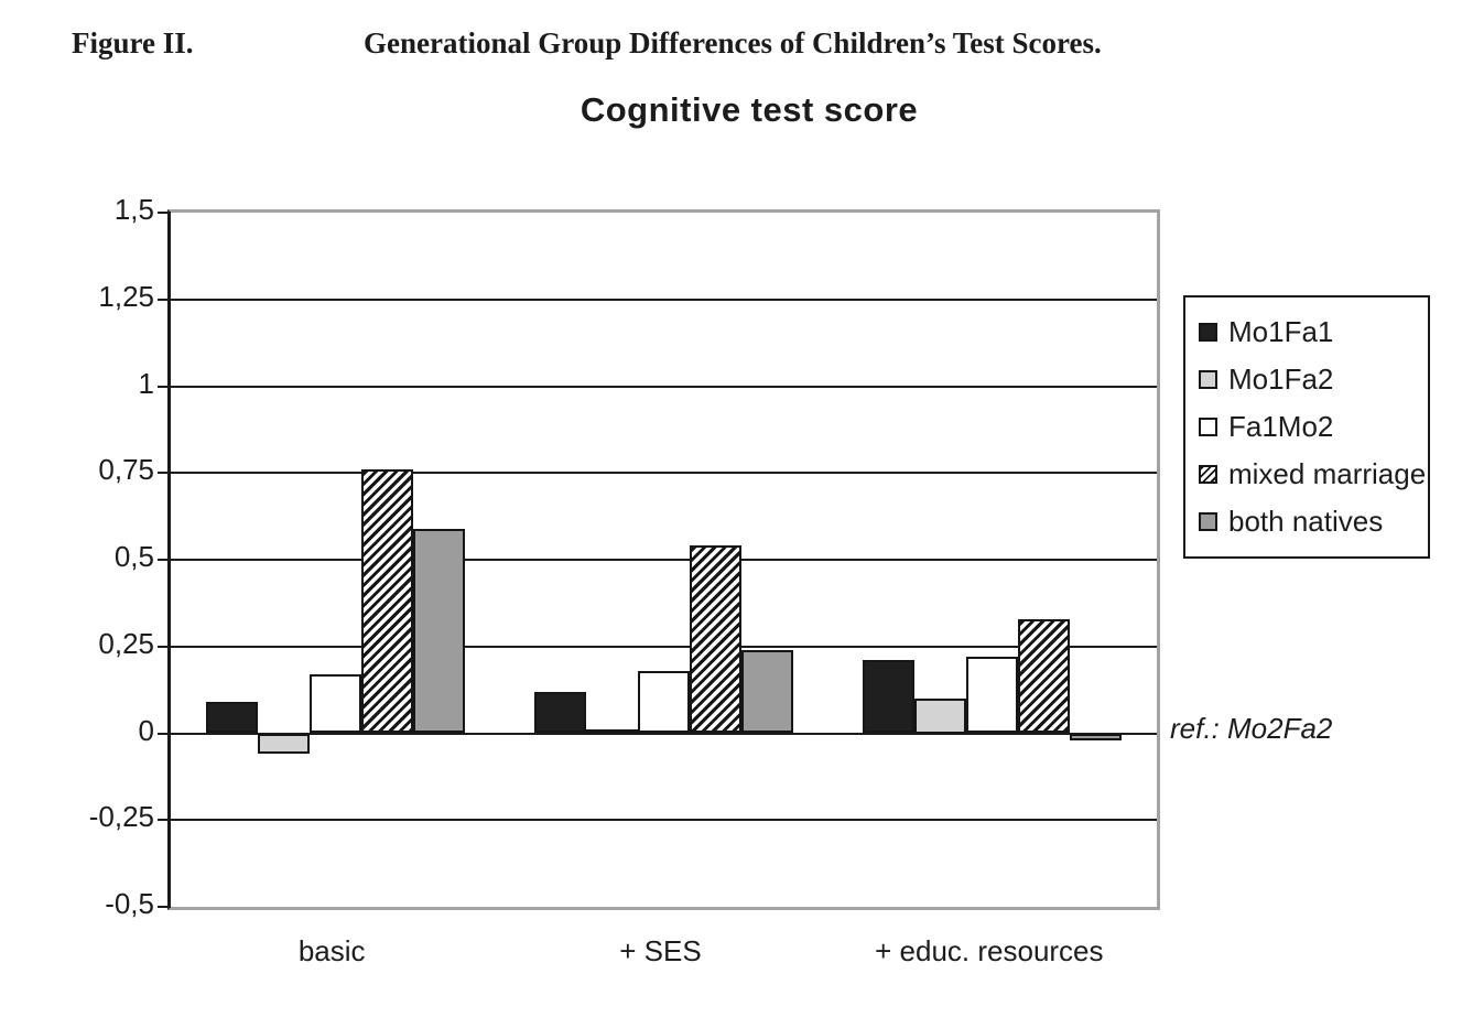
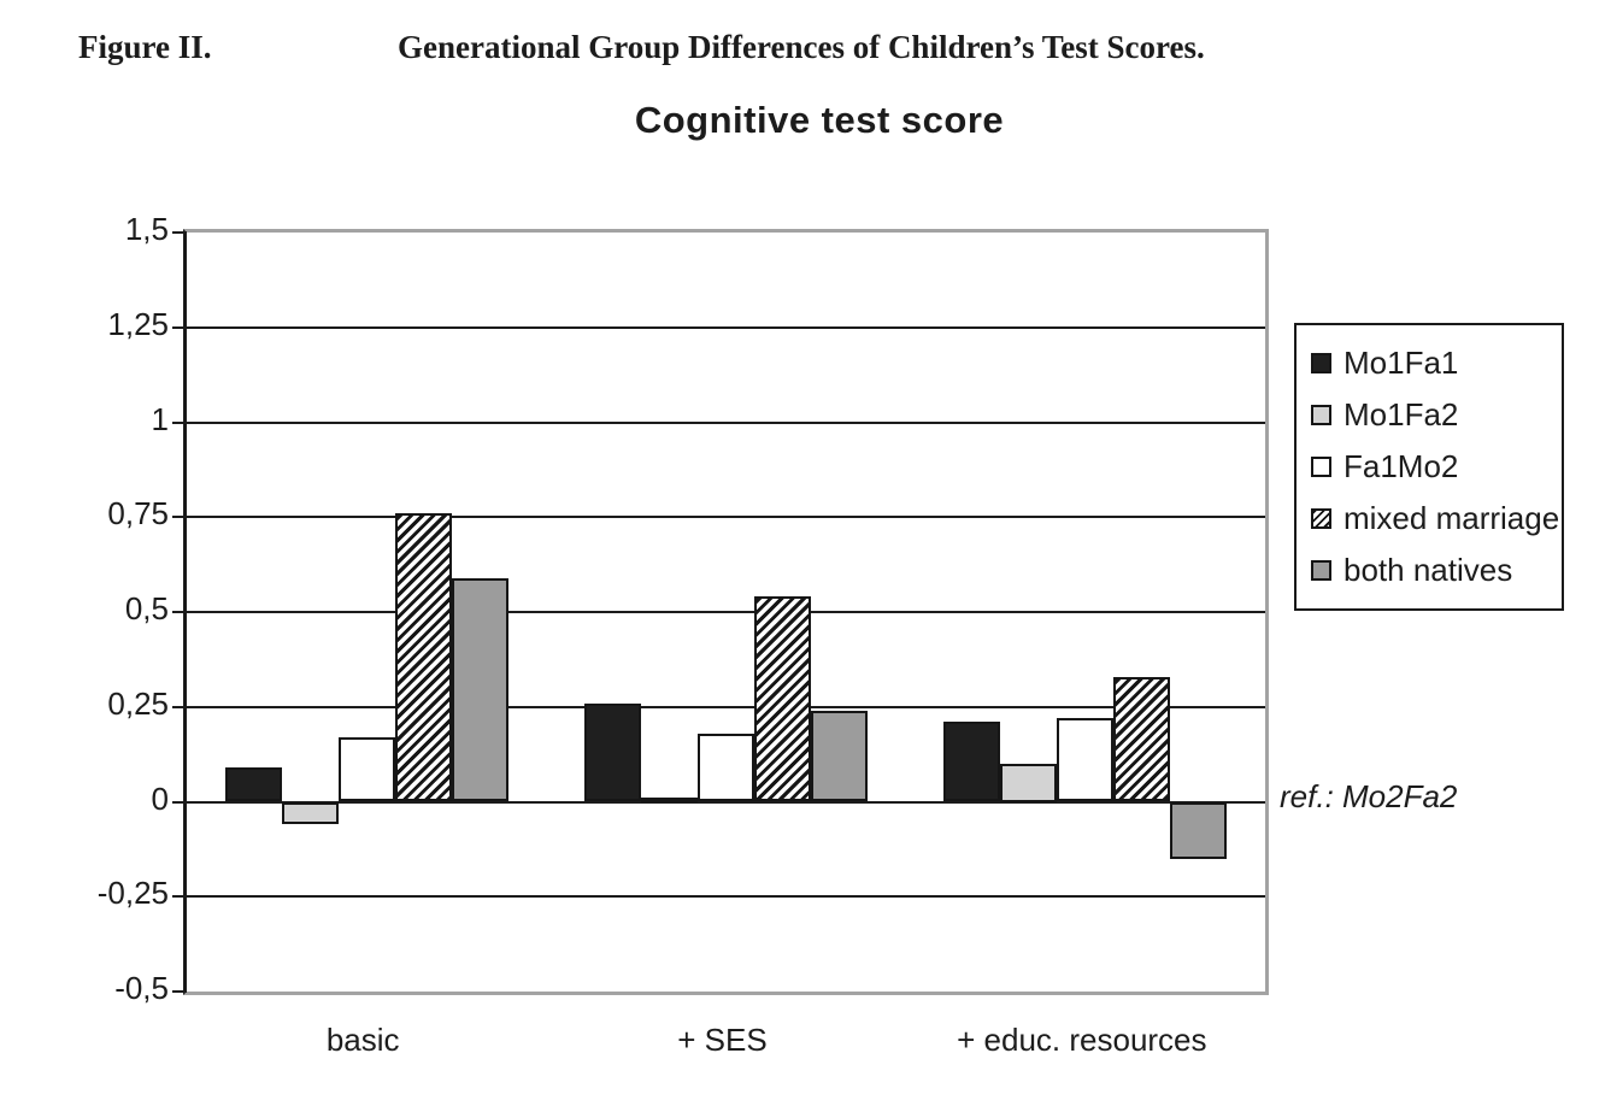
Mo1Fa1/+ SES: 0,12 -> 0,26
both natives/+ educ. resources: -0,02 -> -0,15
